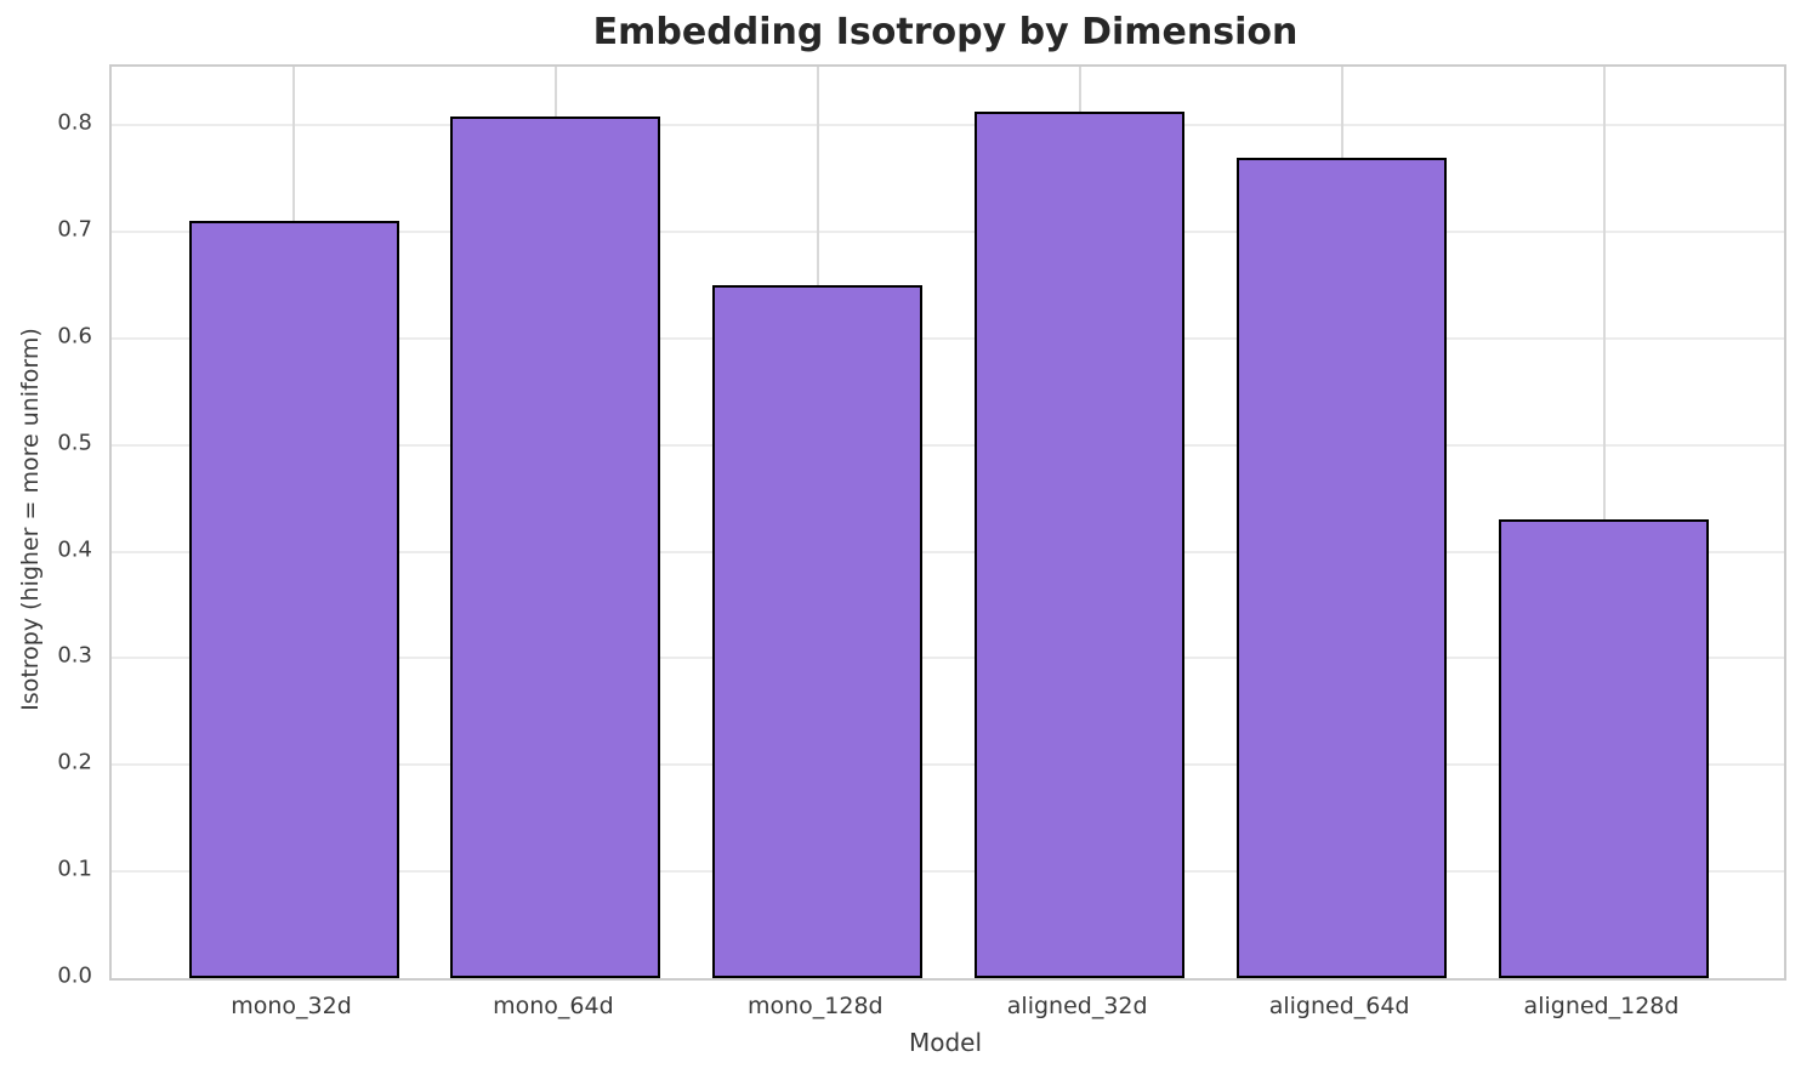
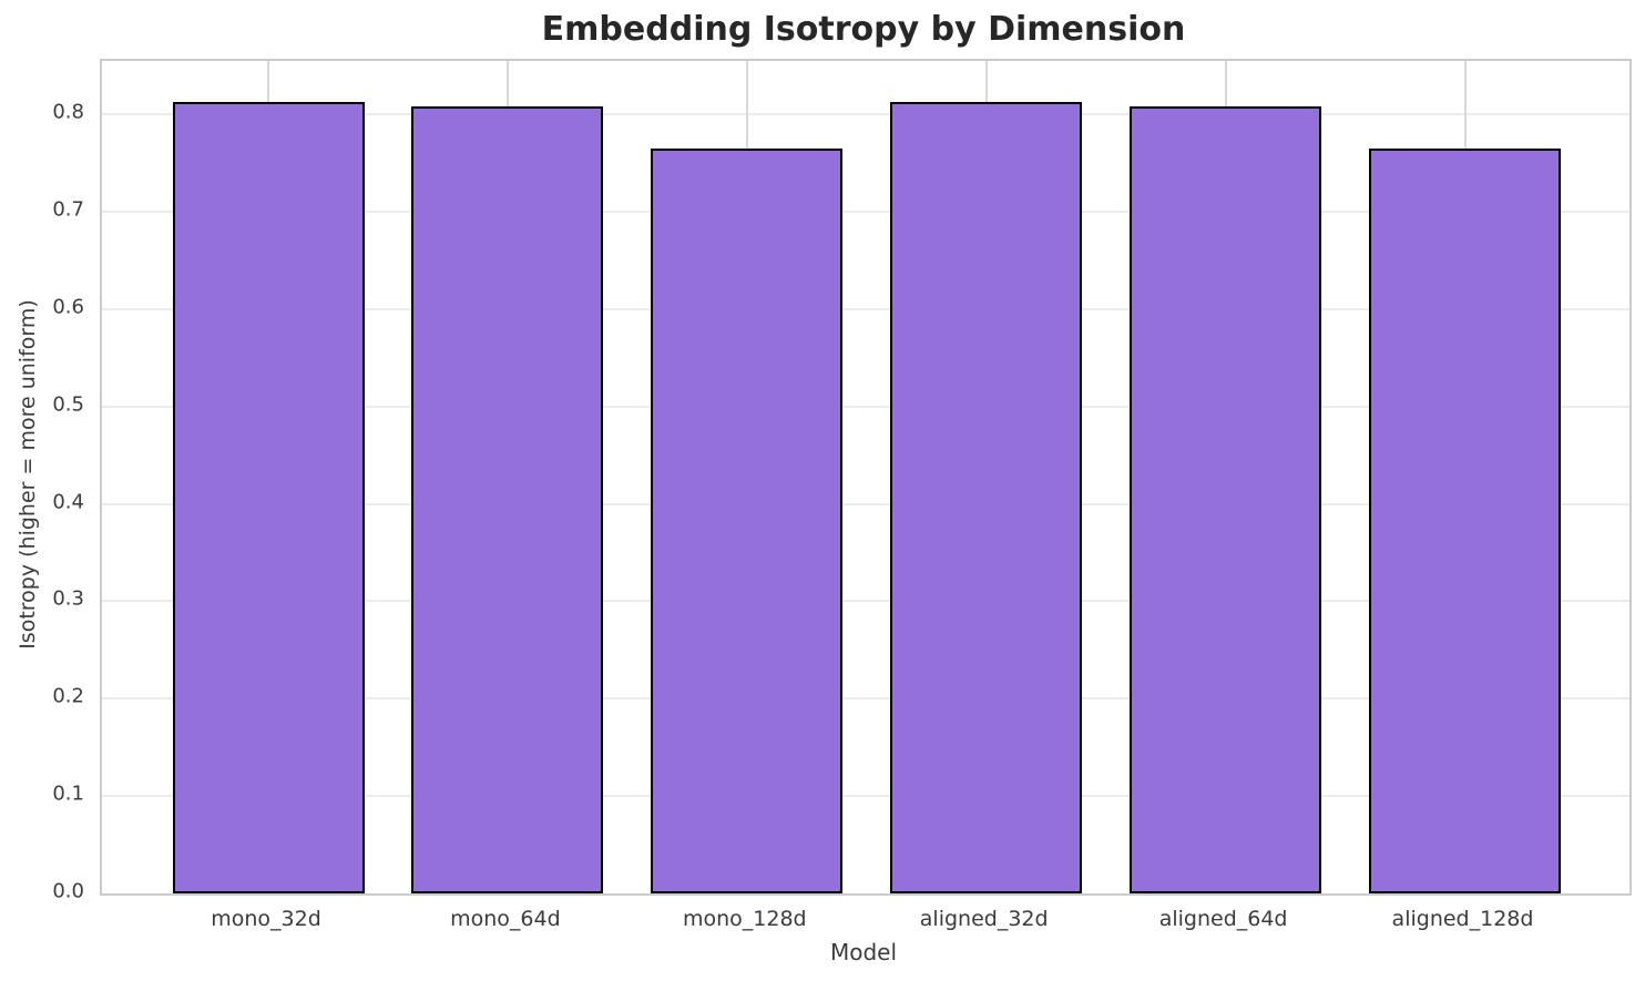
mono_32d: 0.71 -> 0.81
mono_128d: 0.65 -> 0.77
aligned_64d: 0.77 -> 0.81
aligned_128d: 0.43 -> 0.77
